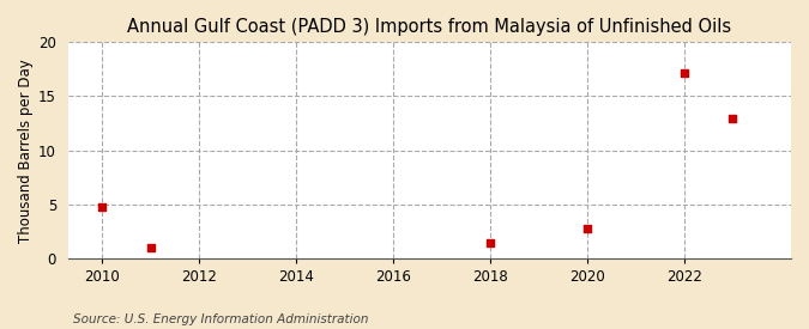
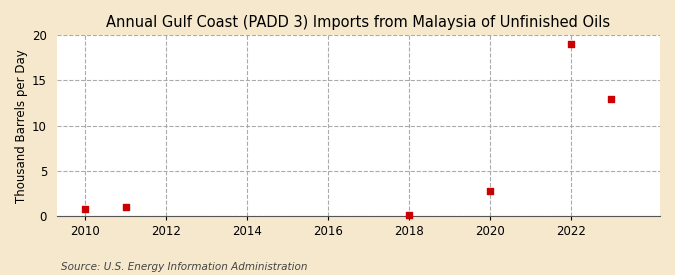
2010: 4.8 -> 0.8
2018: 1.4 -> 0.1
2022: 17.2 -> 19.0
